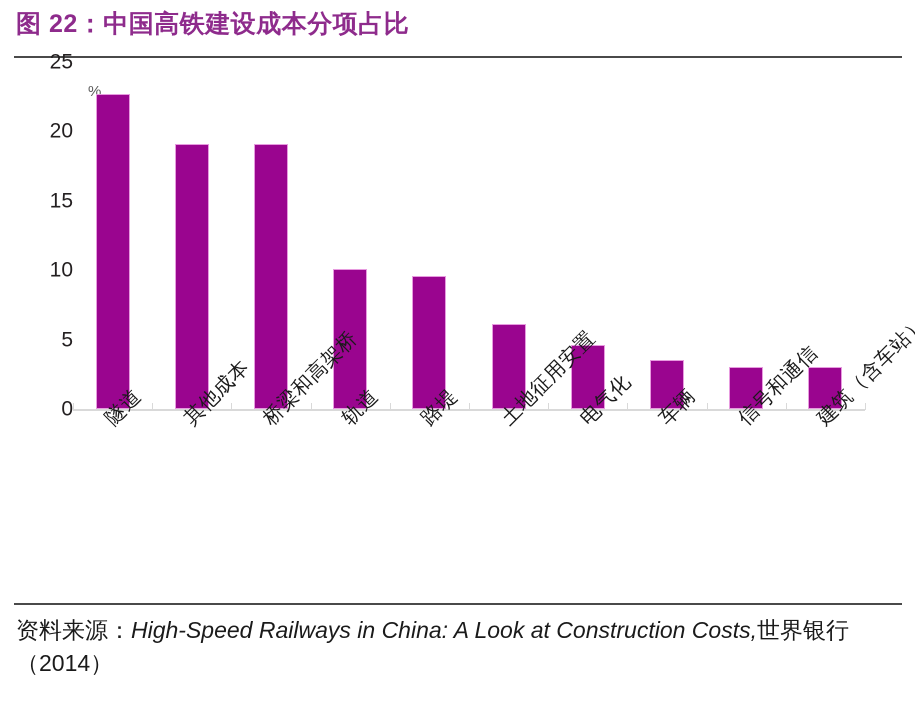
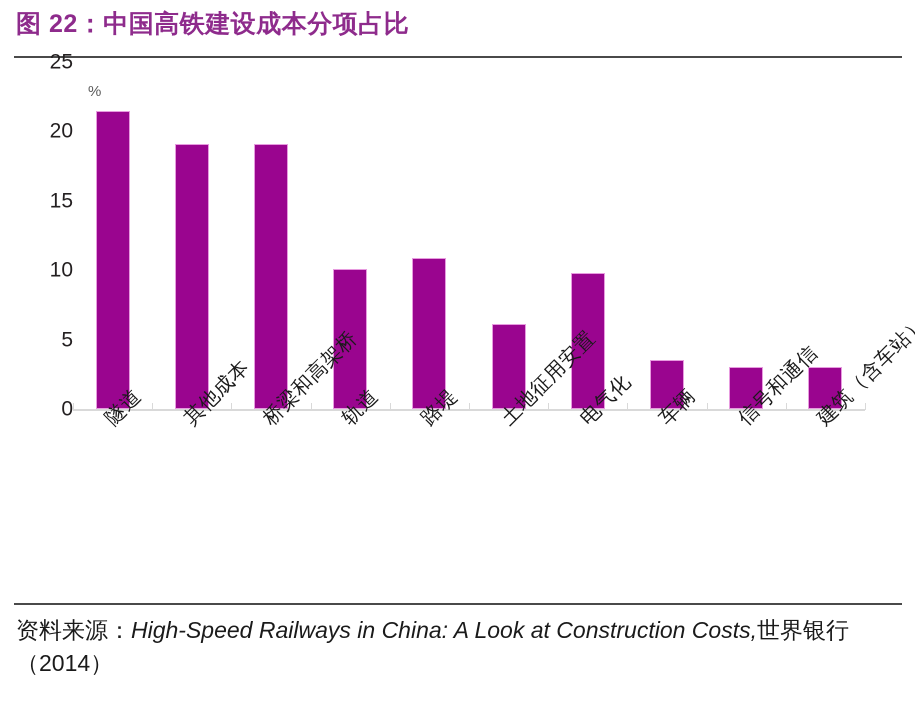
隧道: 22.7 -> 21.5
路堤: 9.6 -> 10.9
电气化: 4.6 -> 9.8
